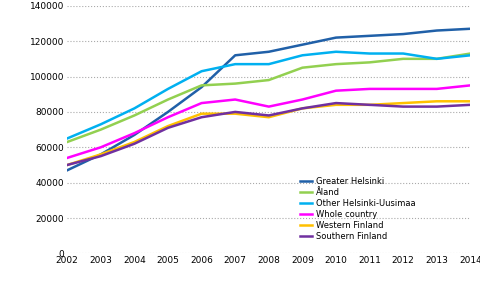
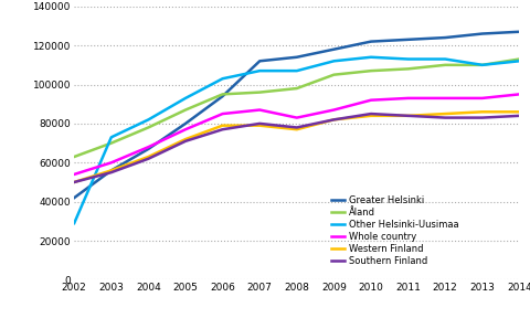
Greater Helsinki/2002: 47000 -> 42000
Other Helsinki-Uusimaa/2002: 65000 -> 29000
